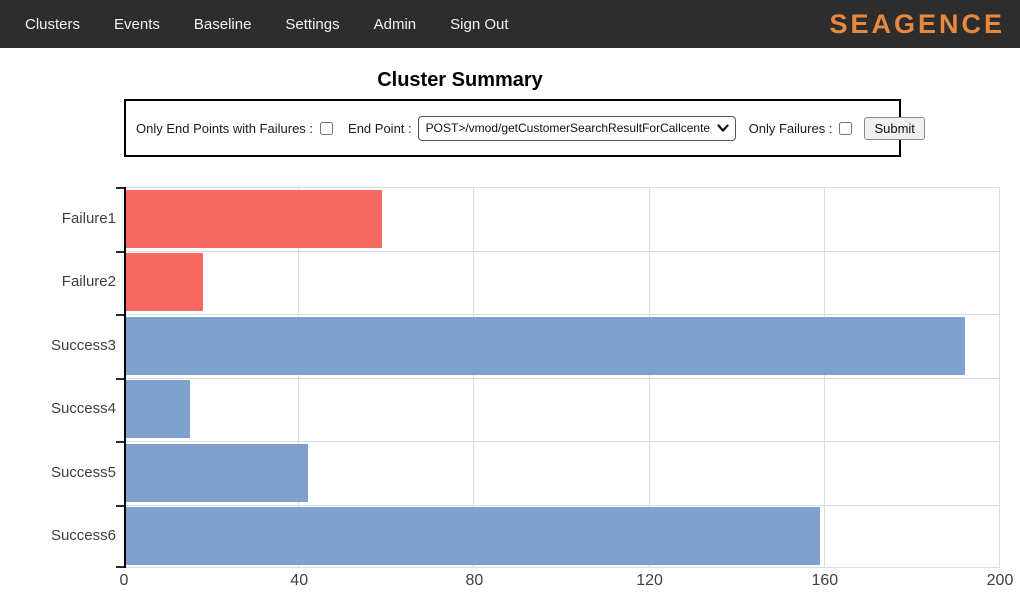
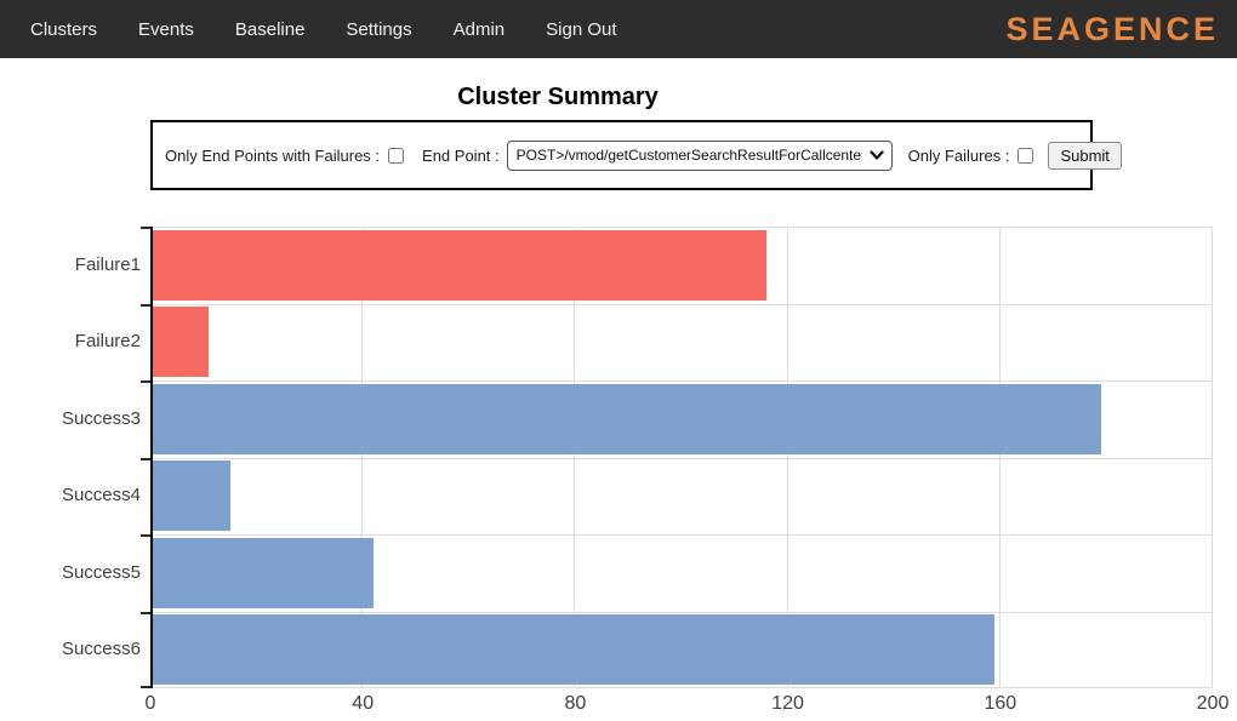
Failure1: 59 -> 116
Failure2: 18 -> 11
Success3: 192 -> 179
